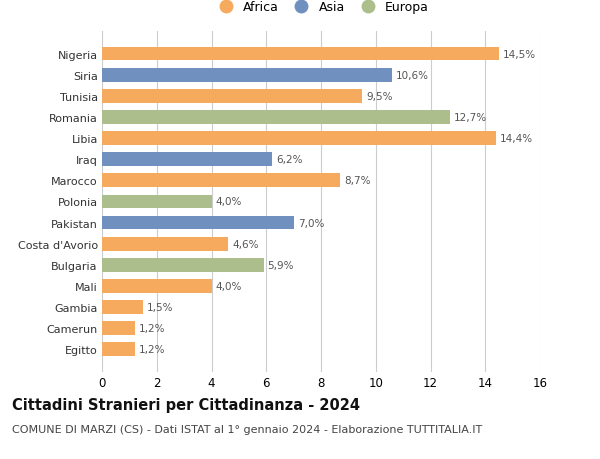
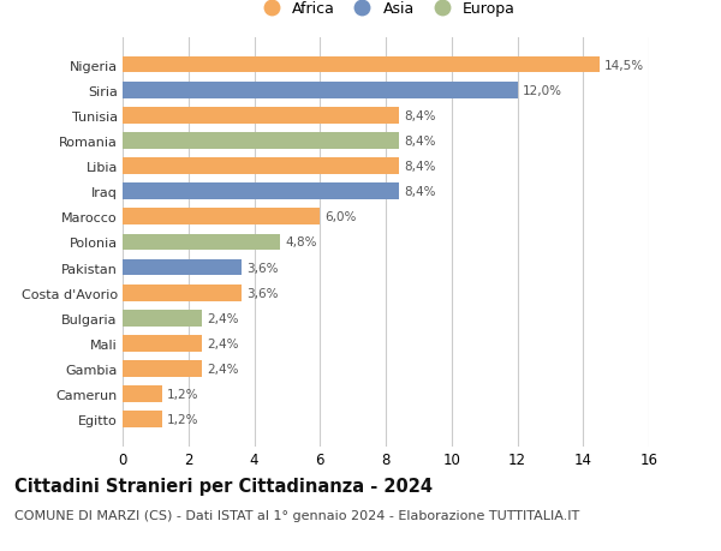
Siria: 10,6% -> 12,0%
Tunisia: 9,5% -> 8,4%
Romania: 12,7% -> 8,4%
Libia: 14,4% -> 8,4%
Iraq: 6,2% -> 8,4%
Marocco: 8,7% -> 6,0%
Polonia: 4,0% -> 4,8%
Pakistan: 7,0% -> 3,6%
Costa d'Avorio: 4,6% -> 3,6%
Bulgaria: 5,9% -> 2,4%
Mali: 4,0% -> 2,4%
Gambia: 1,5% -> 2,4%
